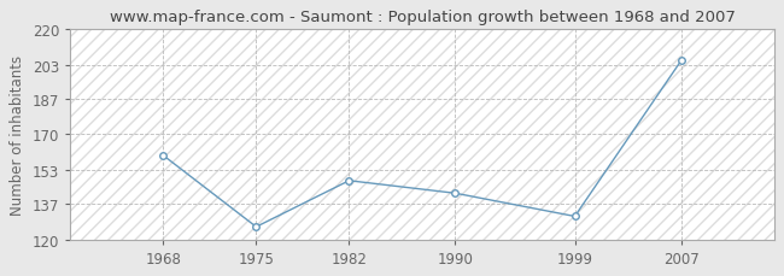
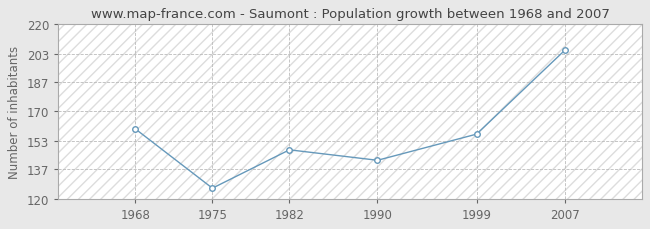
1999: 131 -> 157
